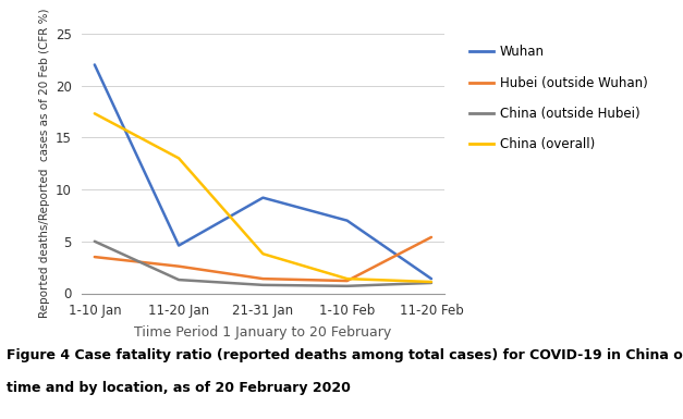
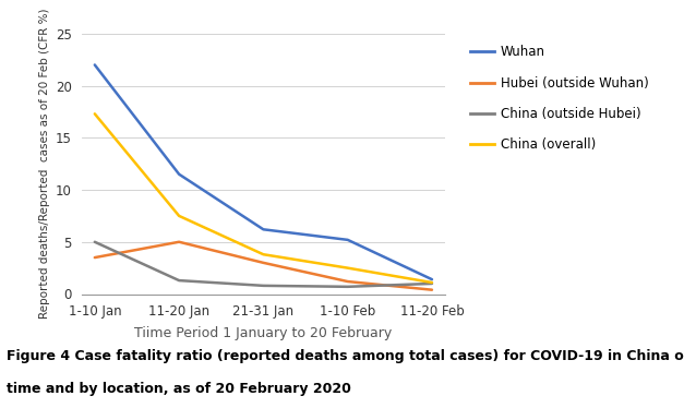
Wuhan/11-20 Jan: 4.6 -> 11.5
Hubei (outside Wuhan)/11-20 Jan: 2.6 -> 5.0
China (overall)/11-20 Jan: 13.0 -> 7.5
Wuhan/21-31 Jan: 9.2 -> 6.2
Hubei (outside Wuhan)/21-31 Jan: 1.4 -> 3.0
Wuhan/1-10 Feb: 7.0 -> 5.2
China (overall)/1-10 Feb: 1.4 -> 2.5
Hubei (outside Wuhan)/11-20 Feb: 5.4 -> 0.4
